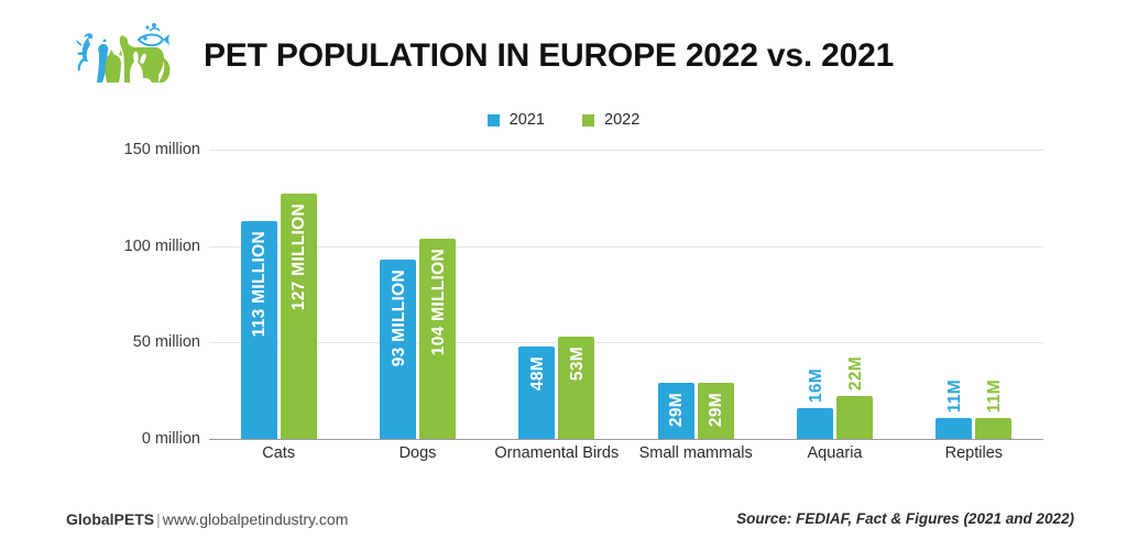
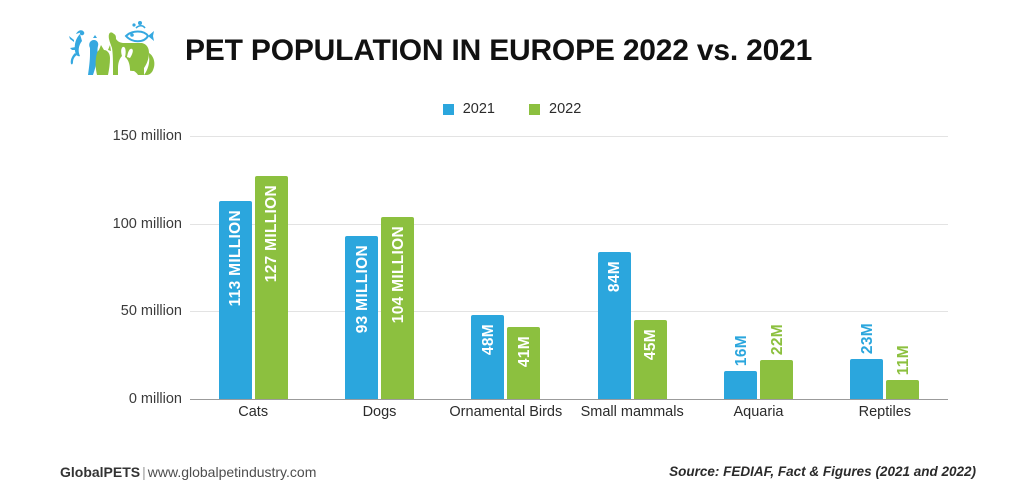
2022/Ornamental Birds: 53M -> 41M
2021/Small mammals: 29M -> 84M
2022/Small mammals: 29M -> 45M
2021/Reptiles: 11M -> 23M
